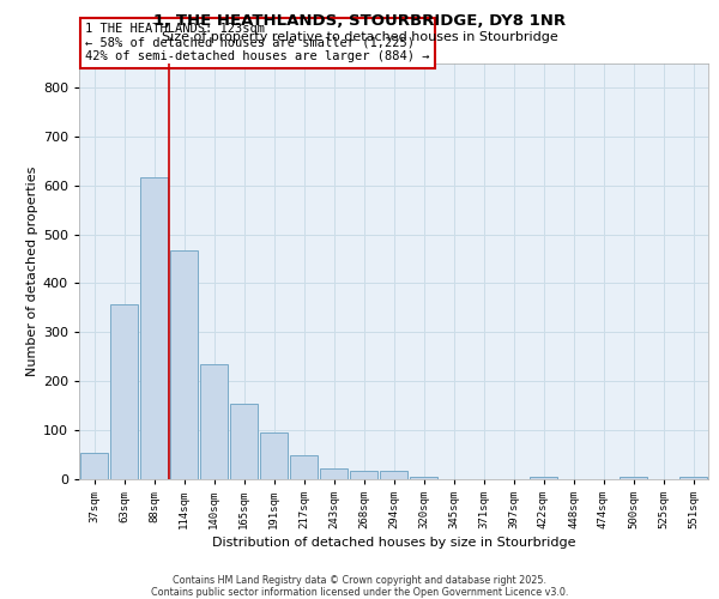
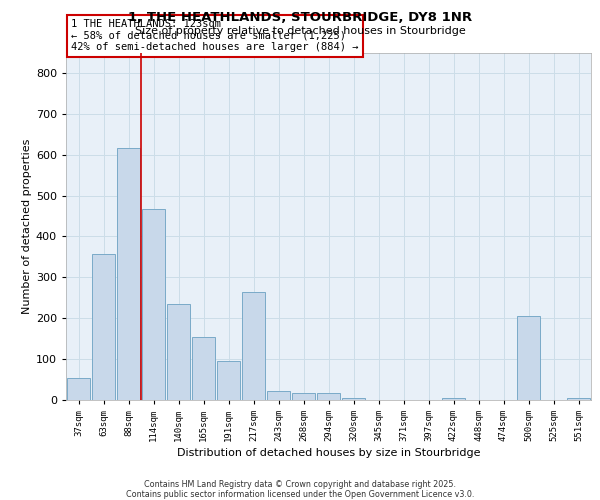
217sqm: 50 -> 265
500sqm: 4 -> 205
